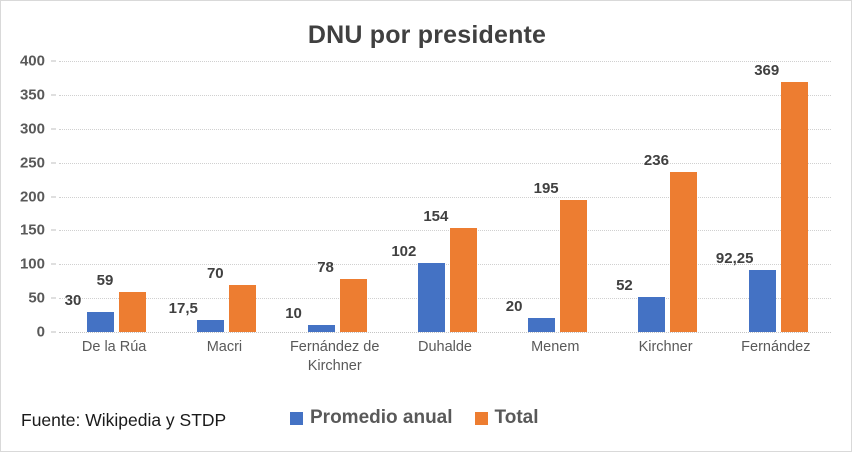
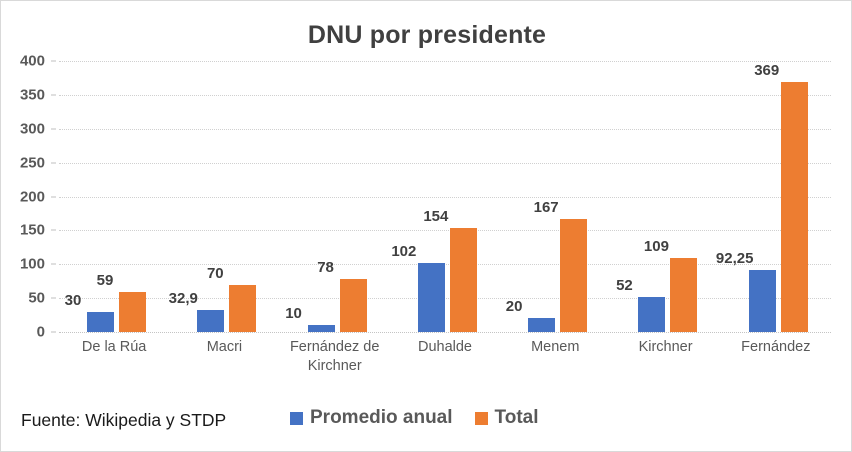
Promedio anual/Macri: 17,5 -> 32,9
Total/Menem: 195 -> 167
Total/Kirchner: 236 -> 109
